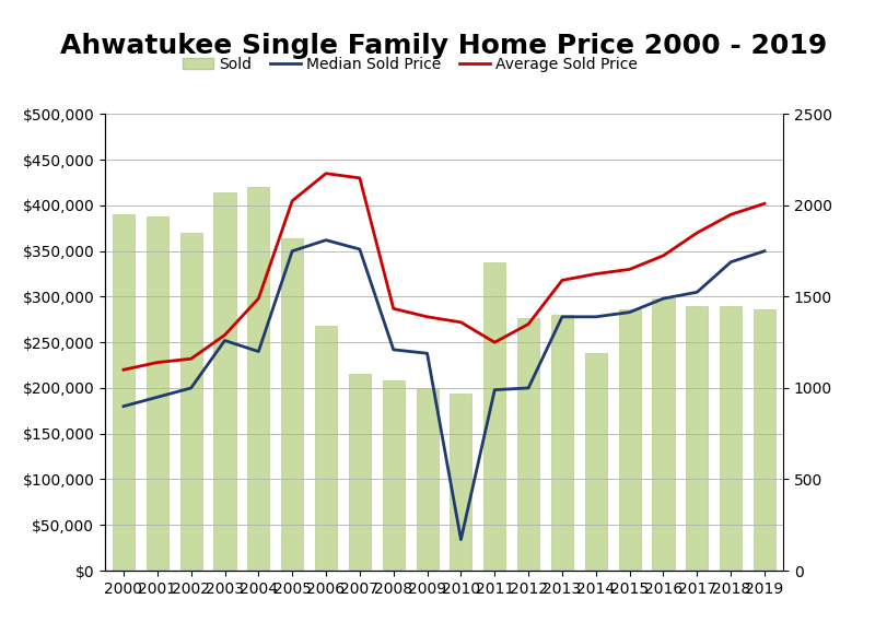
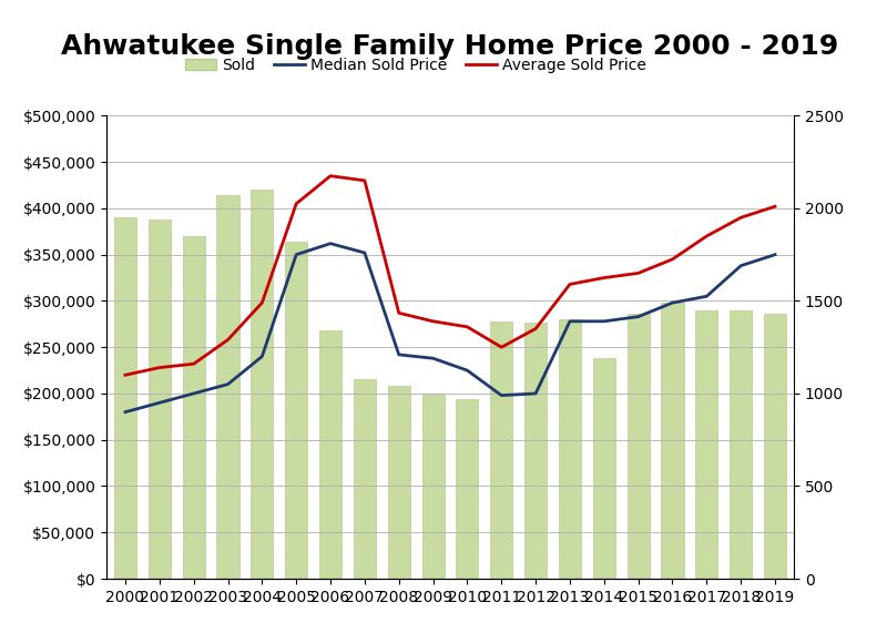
Median Sold Price/2003: $252,000 -> $210,000
Median Sold Price/2010: $34,000 -> $225,000
Sold/2011: 1690 -> 1390
